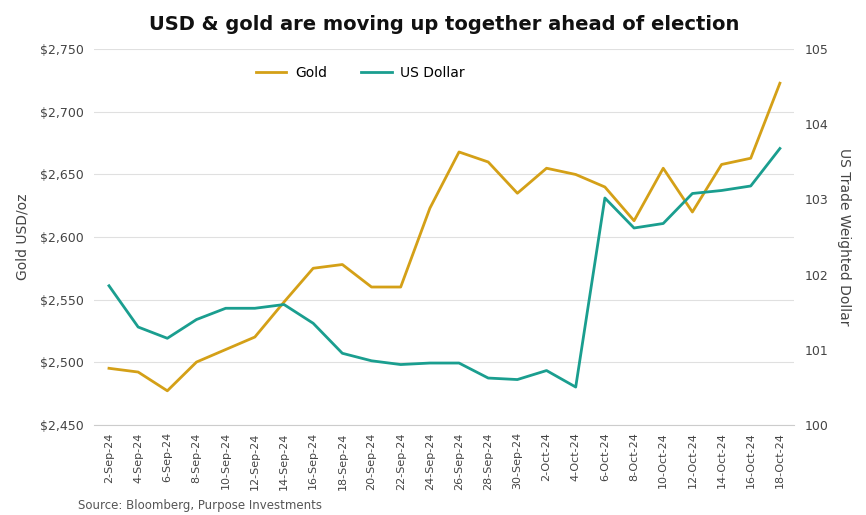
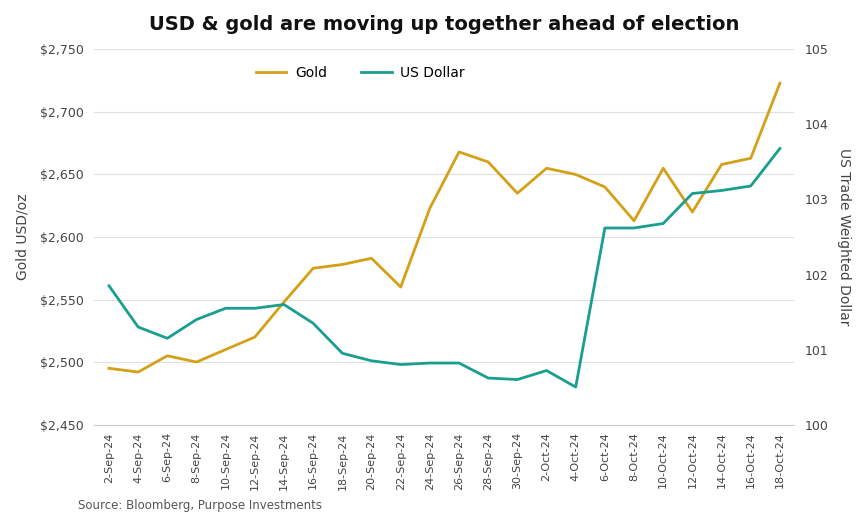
Gold/6-Sep-24: $2,477 -> $2,505
Gold/20-Sep-24: $2,560 -> $2,583
US Dollar/6-Oct-24: 103.02 -> 102.62
